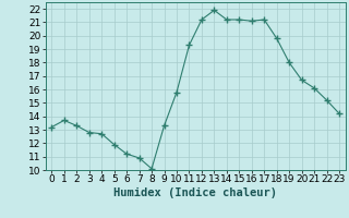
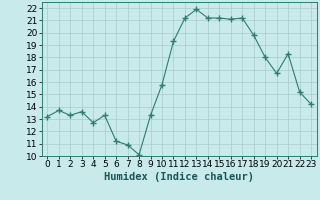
3: 12.8 -> 13.6
5: 11.9 -> 13.3
21: 16.1 -> 18.3
